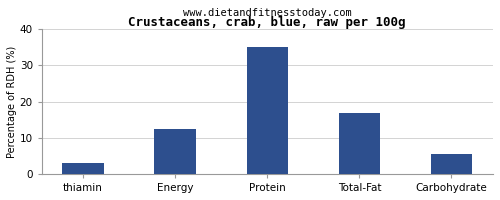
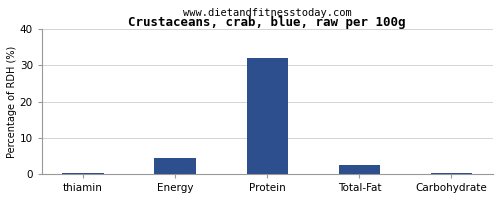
thiamin: 3.0 -> 0.1
Energy: 12.5 -> 4.5
Protein: 35.0 -> 32.0
Total-Fat: 17.0 -> 2.5
Carbohydrate: 5.5 -> 0.2
